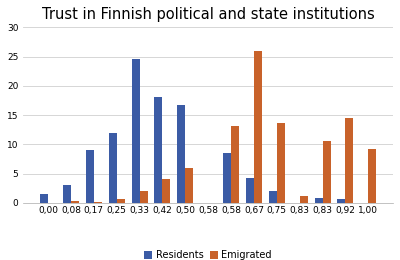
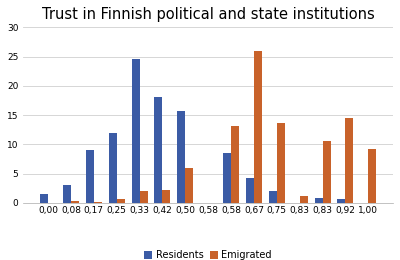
Emigrated/0,42: 4.0 -> 2.2
Residents/0,50: 16.8 -> 15.7
